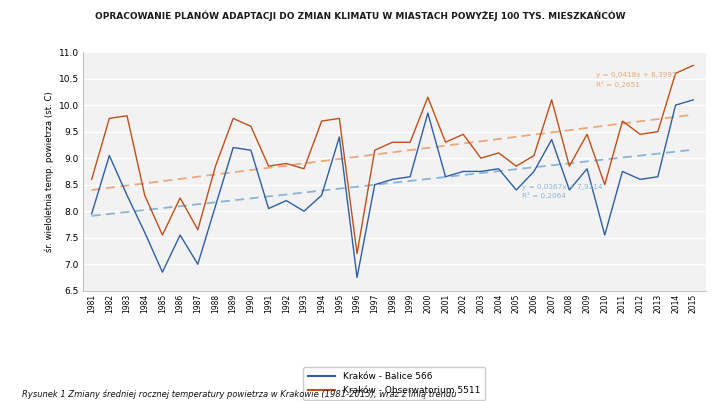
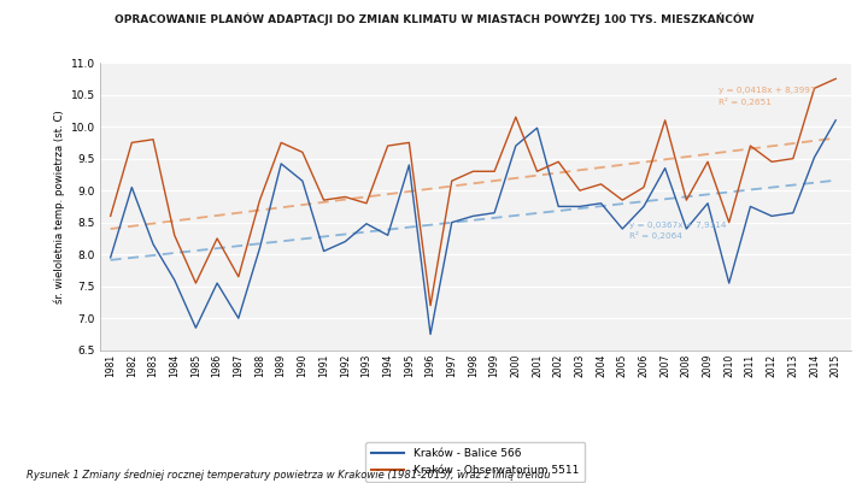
Kraków - Balice 566/1983: 8.30 -> 8.16
Kraków - Balice 566/1989: 9.20 -> 9.42
Kraków - Balice 566/1993: 8.00 -> 8.48
Kraków - Balice 566/2000: 9.85 -> 9.70
Kraków - Balice 566/2001: 8.65 -> 9.98
Kraków - Balice 566/2014: 10.00 -> 9.52
